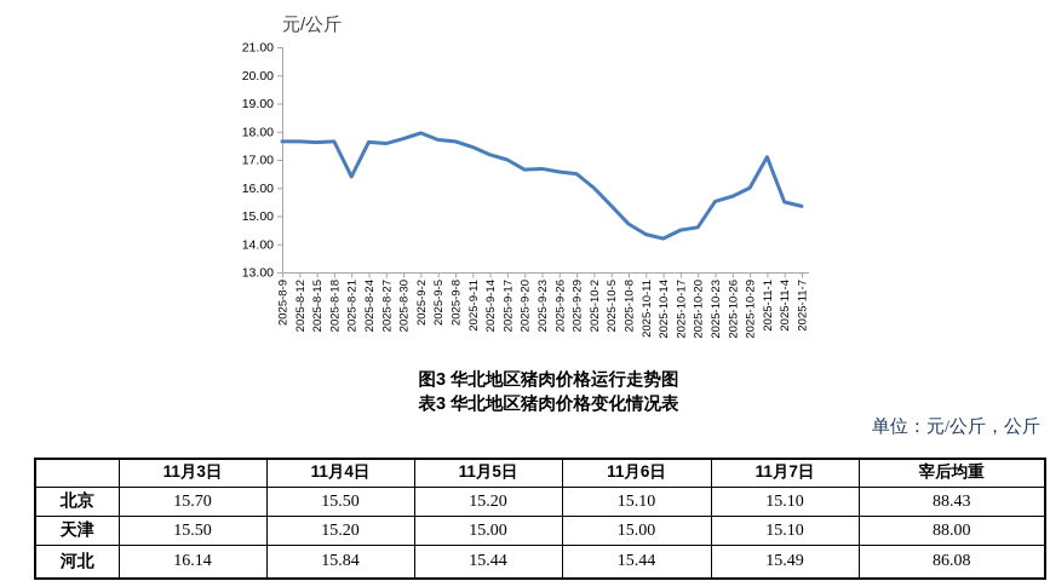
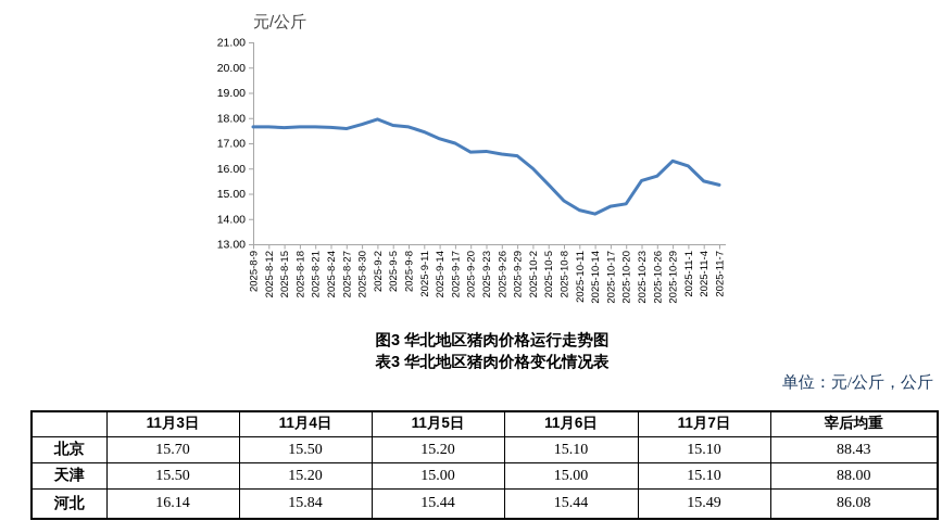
2025-8-21: 16.4 -> 17.6
2025-10-29: 16.0 -> 16.3
2025-11-1: 17.1 -> 16.1
